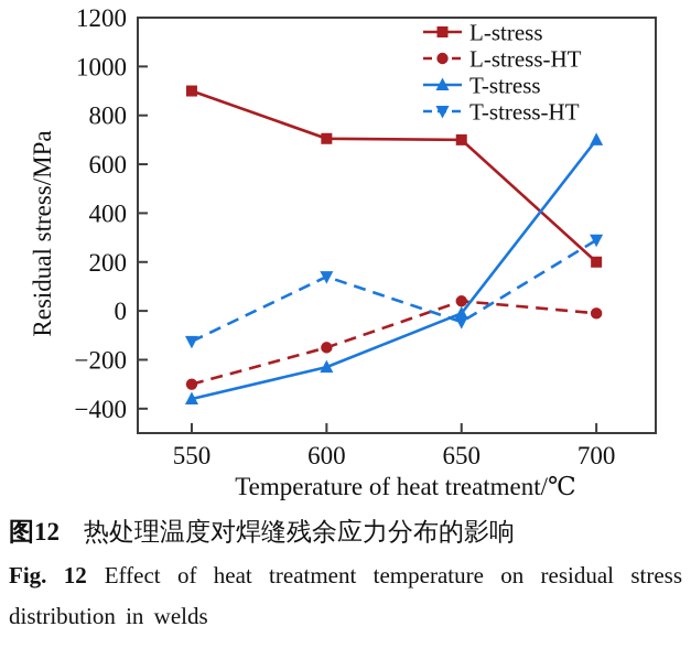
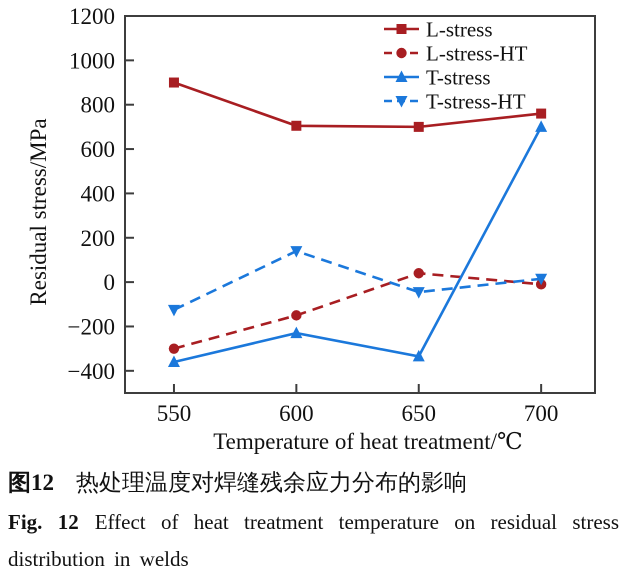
T-stress/650: -10 -> -340
L-stress/700: 200 -> 760
T-stress-HT/700: 290 -> 20
